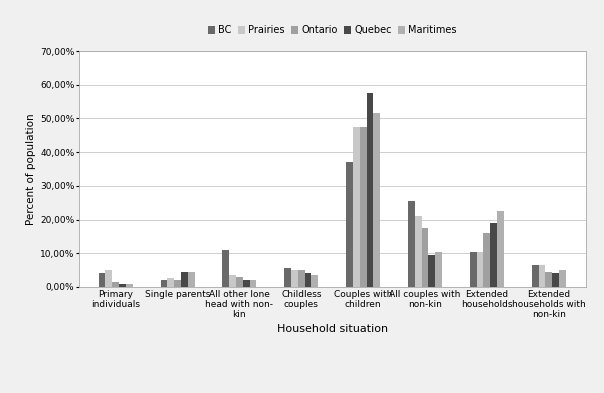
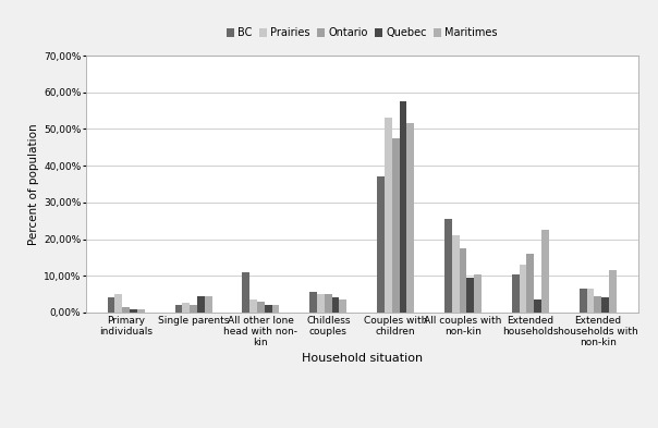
Prairies/Couples with children: 47,5% -> 53,0%
Prairies/Extended households: 10,5% -> 13,0%
Quebec/Extended households: 19,0% -> 3,5%
Maritimes/Extended households with non-kin: 5,0% -> 11,5%
